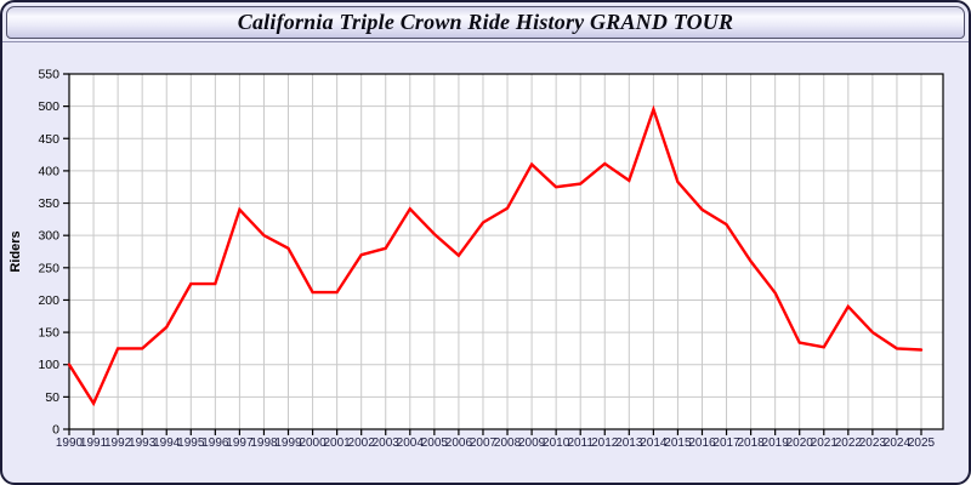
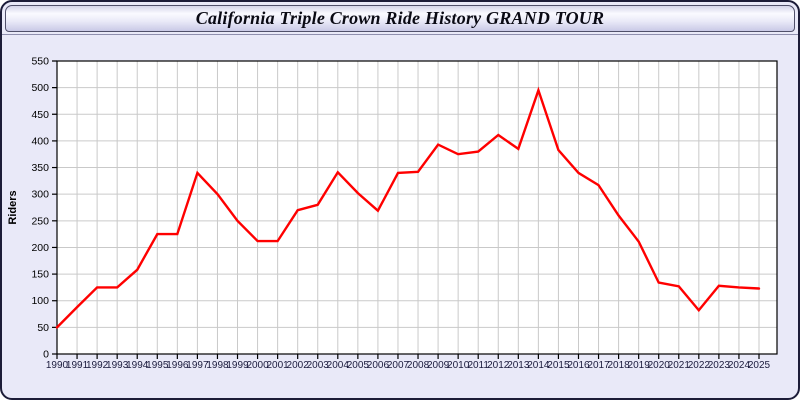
1990: 100 -> 50
1991: 40 -> 90
1999: 280 -> 250
2007: 320 -> 340
2009: 410 -> 390
2022: 190 -> 80
2023: 150 -> 130
